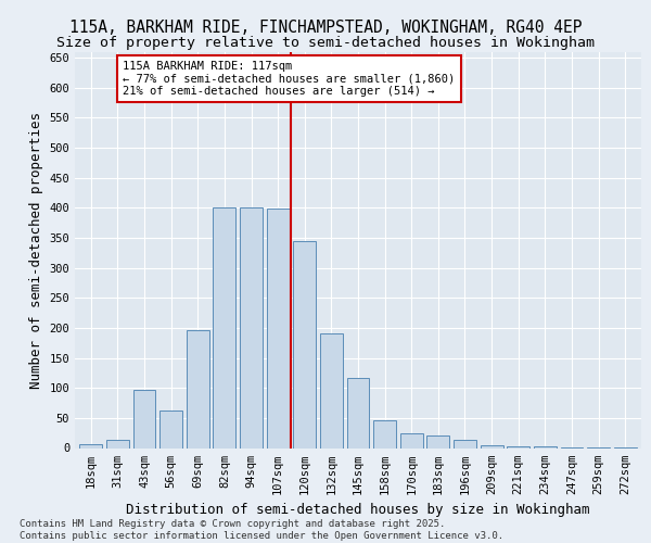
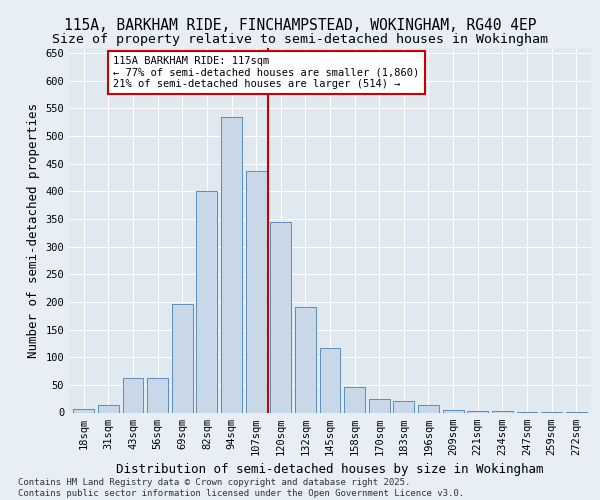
43sqm: 96 -> 62
94sqm: 400 -> 535
107sqm: 398 -> 437
